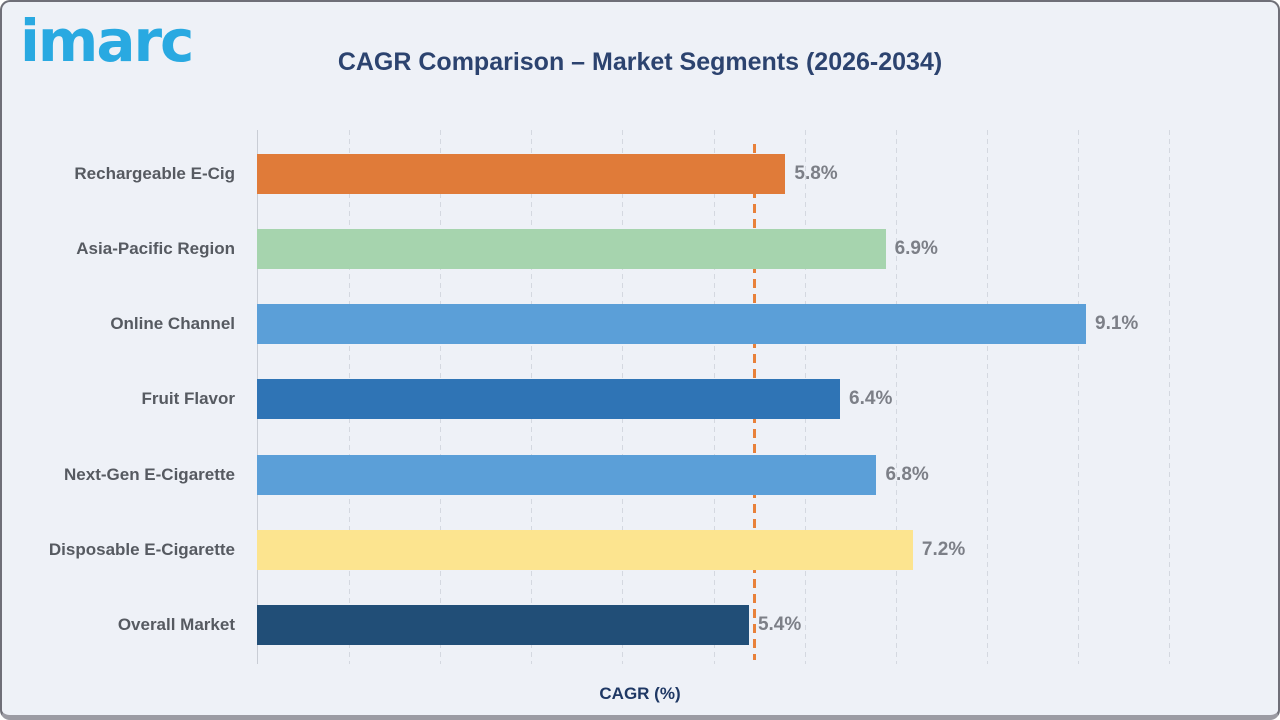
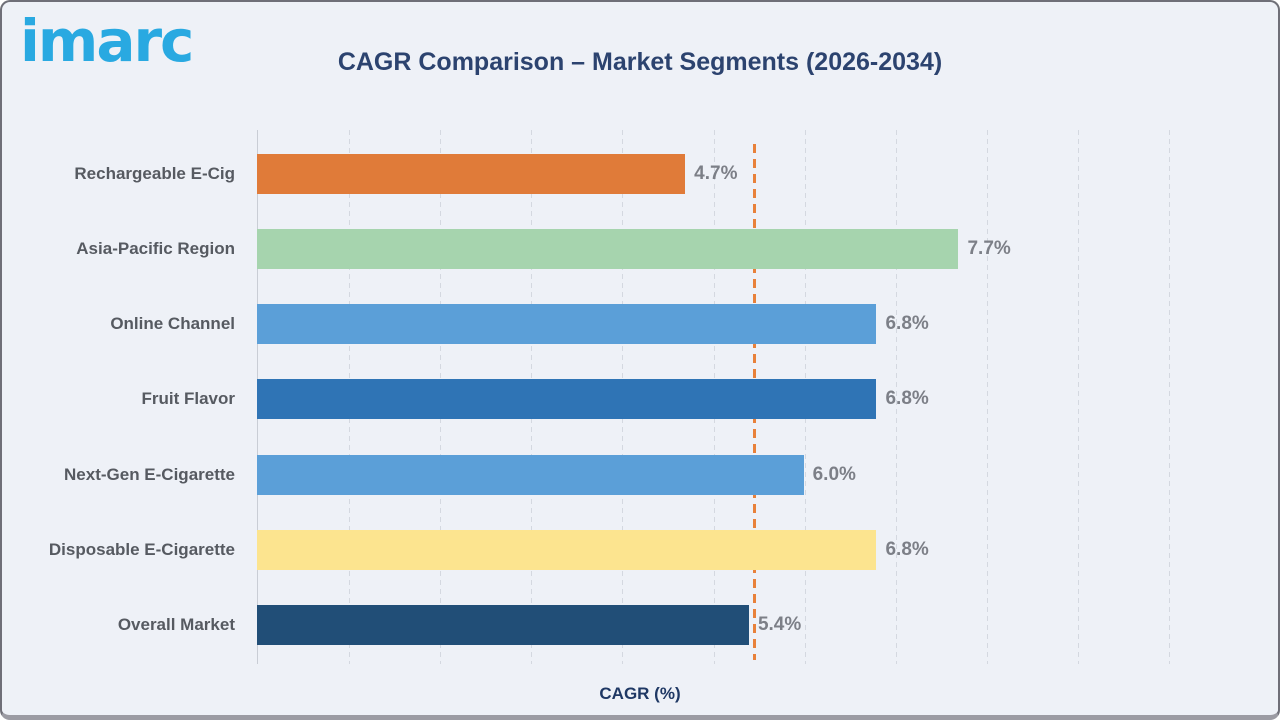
Rechargeable E-Cig: 5.8% -> 4.7%
Asia-Pacific Region: 6.9% -> 7.7%
Online Channel: 9.1% -> 6.8%
Fruit Flavor: 6.4% -> 6.8%
Next-Gen E-Cigarette: 6.8% -> 6.0%
Disposable E-Cigarette: 7.2% -> 6.8%
